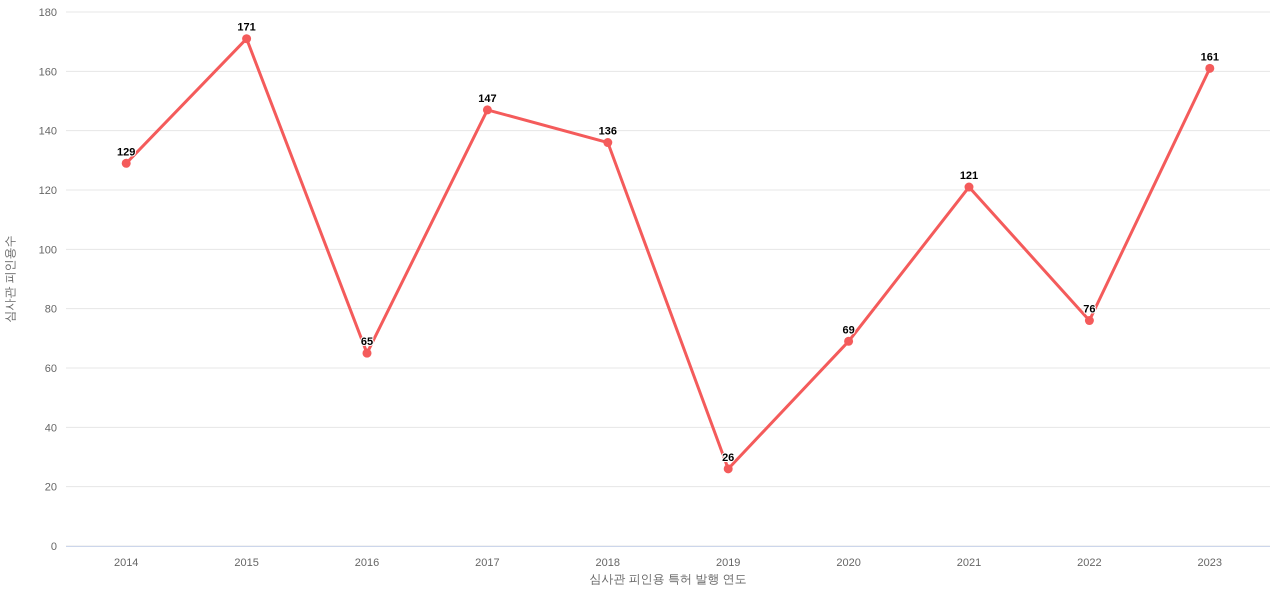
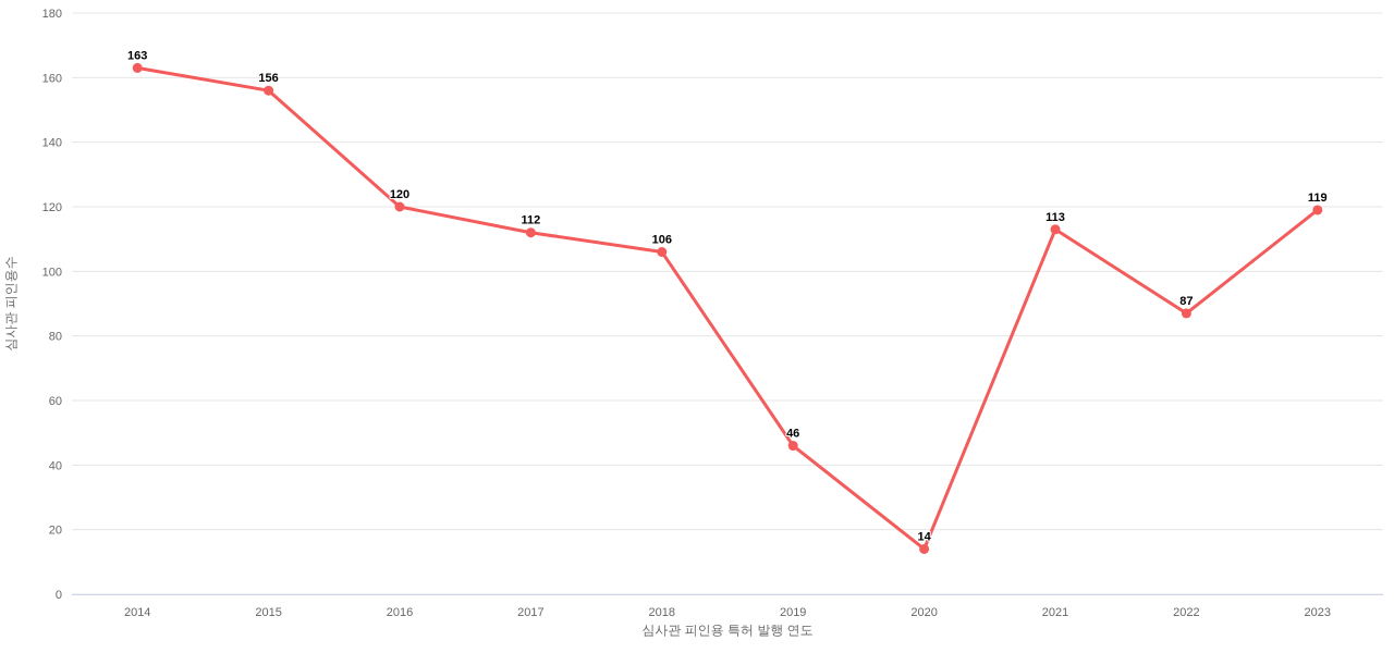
2014: 129 -> 163
2015: 171 -> 156
2016: 65 -> 120
2017: 147 -> 112
2018: 136 -> 106
2019: 26 -> 46
2020: 69 -> 14
2021: 121 -> 113
2022: 76 -> 87
2023: 161 -> 119
